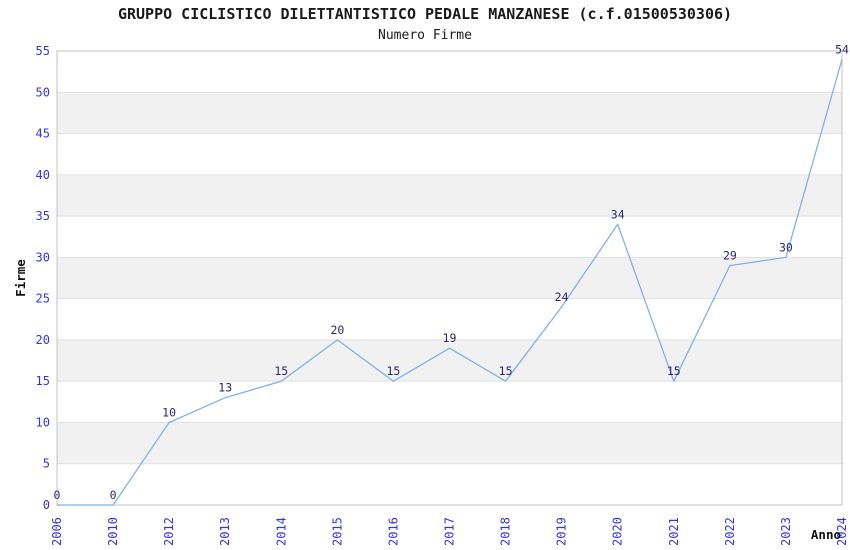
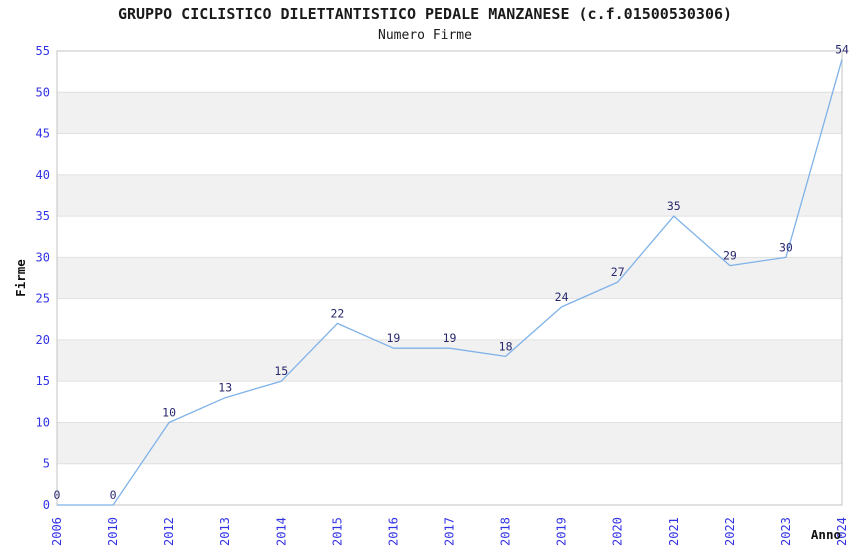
2015: 20 -> 22
2016: 15 -> 19
2018: 15 -> 18
2020: 34 -> 27
2021: 15 -> 35
